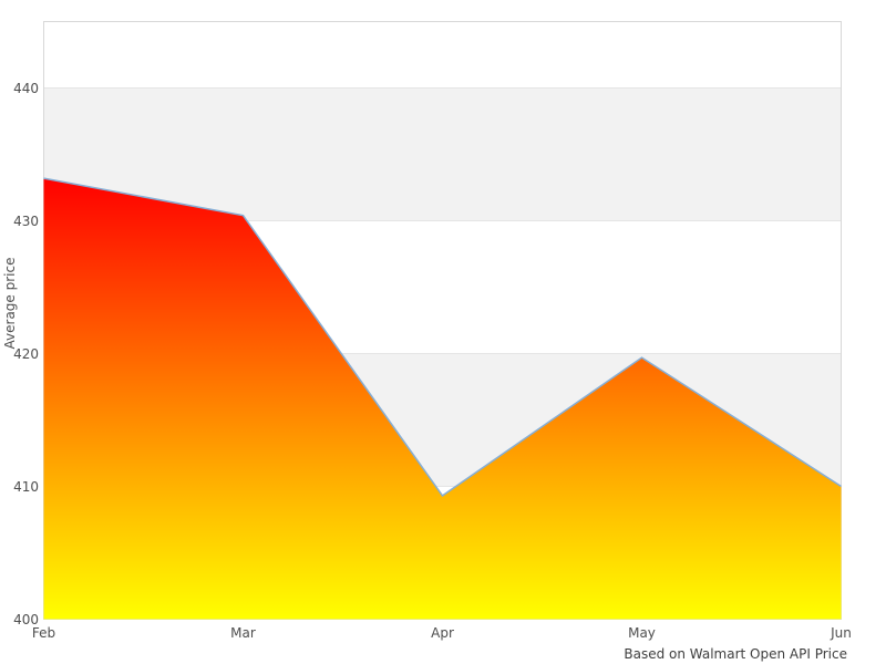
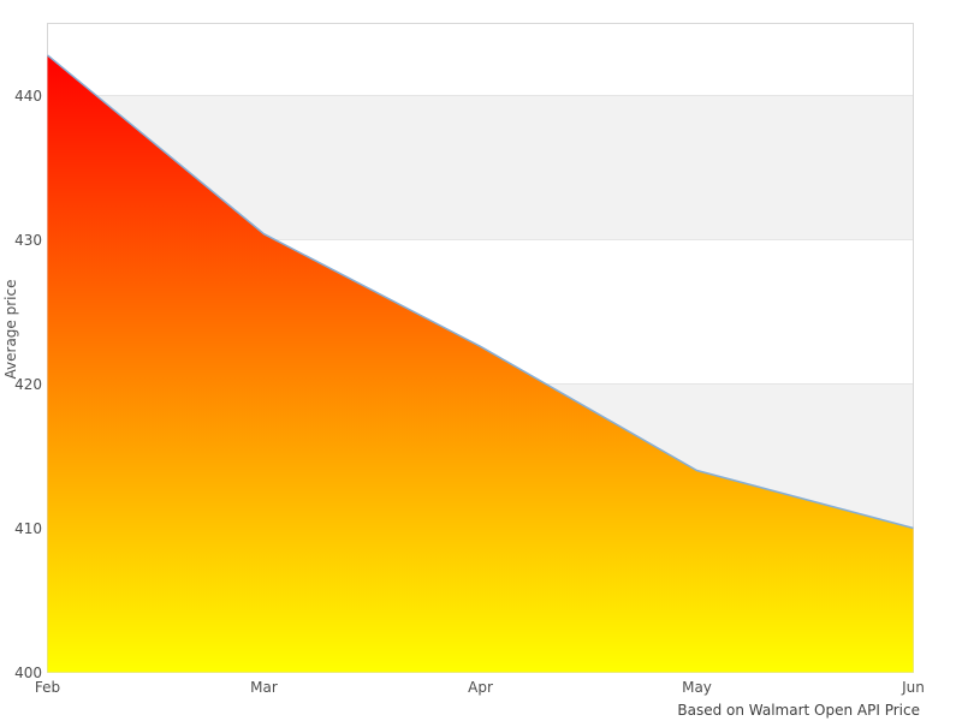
Feb: 433.2 -> 442.8
Apr: 409.3 -> 422.6
May: 419.7 -> 414.0
